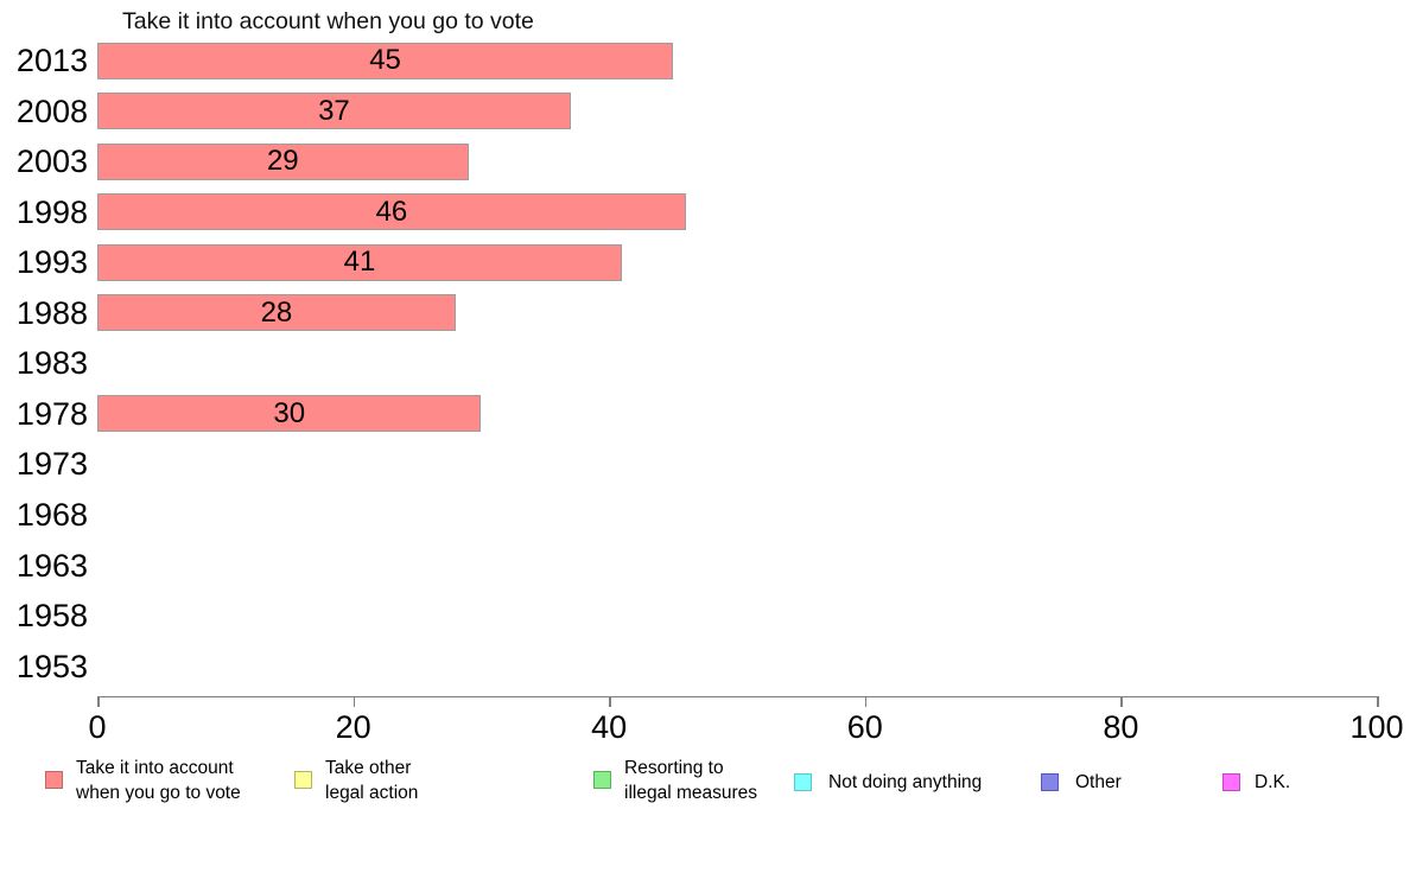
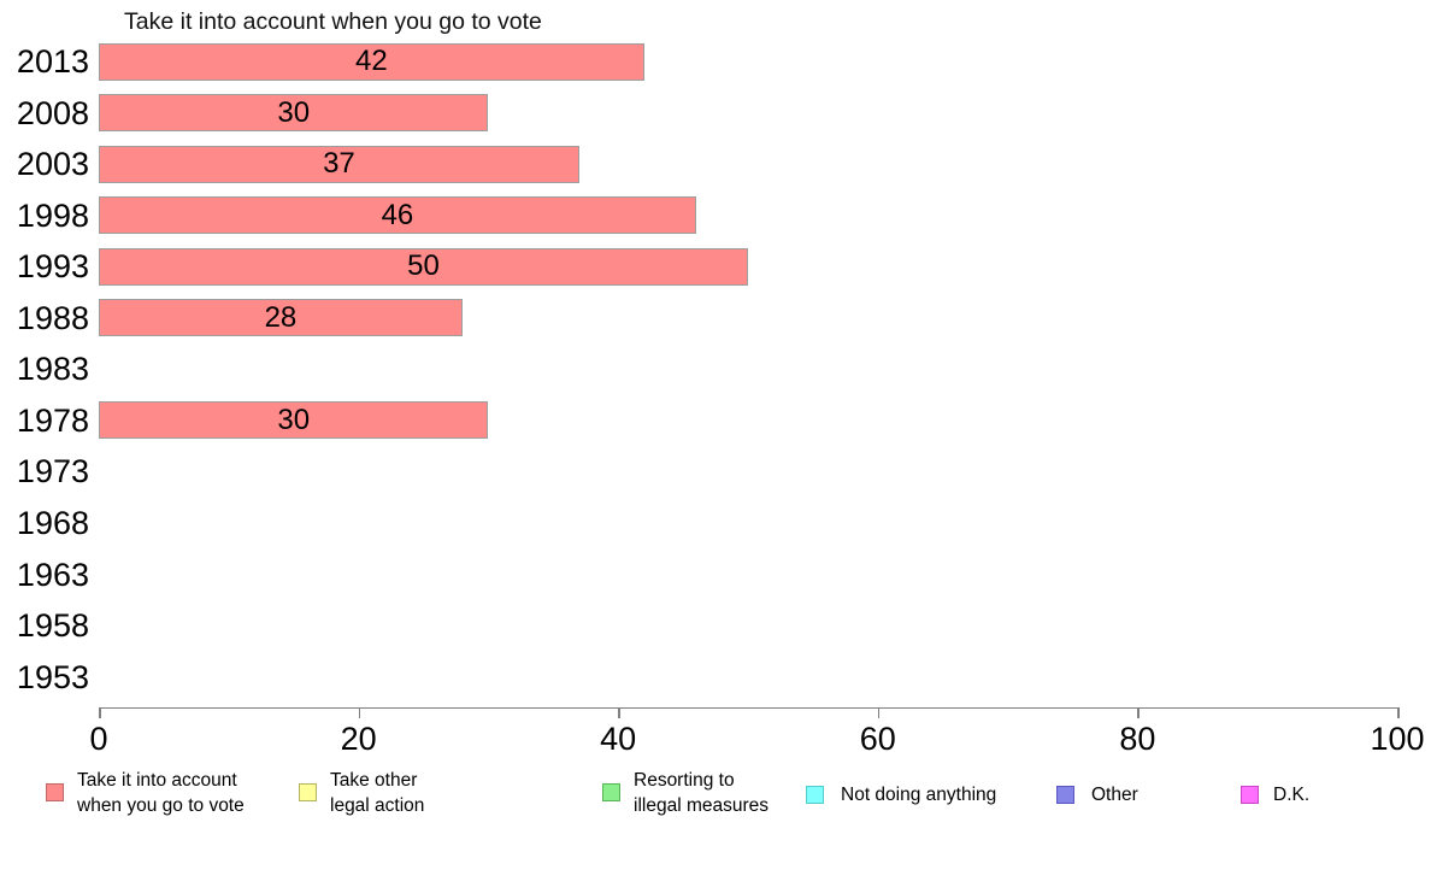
2013: 45 -> 42
2008: 37 -> 30
2003: 29 -> 37
1993: 41 -> 50
